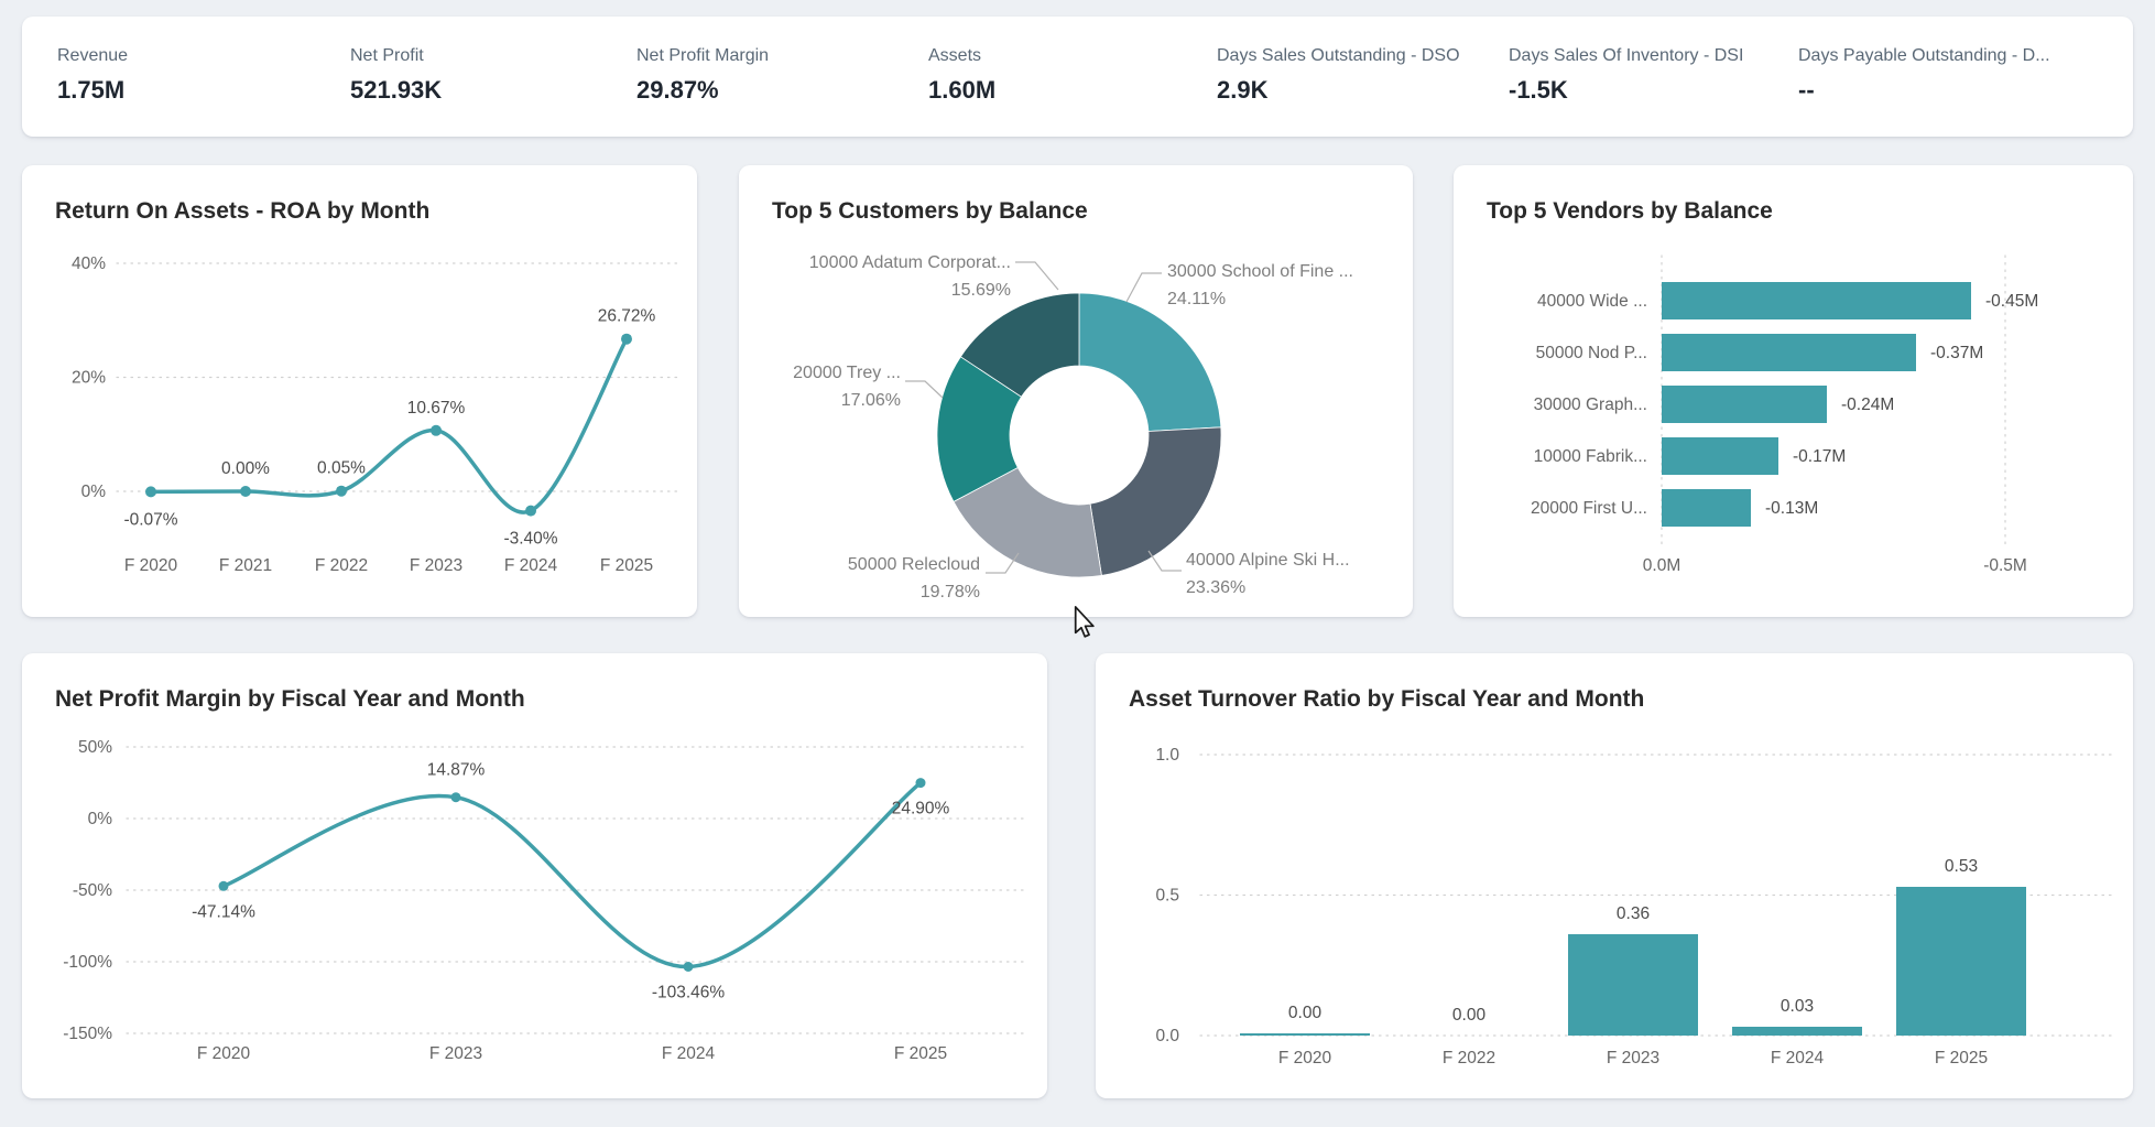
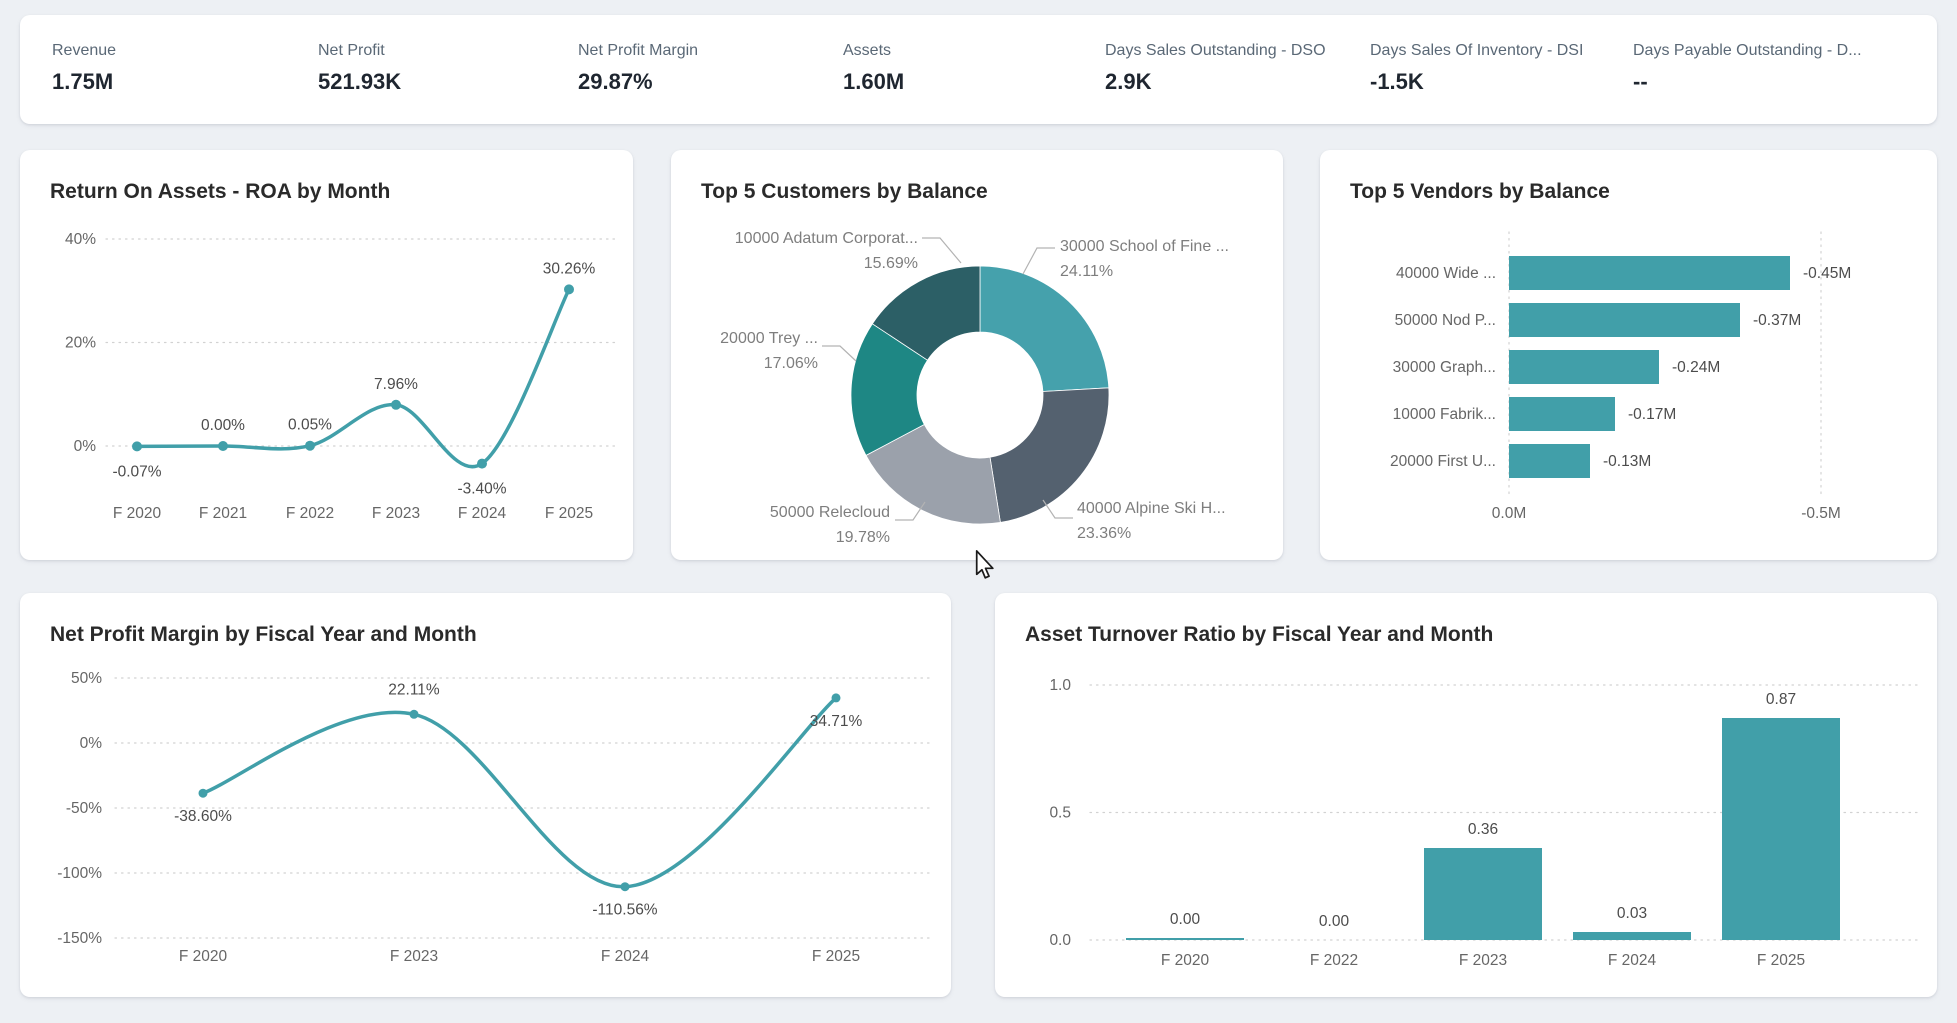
Return On Assets - ROA by Month/F 2023: 10.67% -> 7.96%
Return On Assets - ROA by Month/F 2025: 26.72% -> 30.26%
Net Profit Margin by Fiscal Year and Month/F 2020: -47.14% -> -38.60%
Net Profit Margin by Fiscal Year and Month/F 2023: 14.87% -> 22.11%
Net Profit Margin by Fiscal Year and Month/F 2024: -103.46% -> -110.56%
Net Profit Margin by Fiscal Year and Month/F 2025: 24.90% -> 34.71%
Asset Turnover Ratio by Fiscal Year and Month/F 2025: 0.53 -> 0.87
